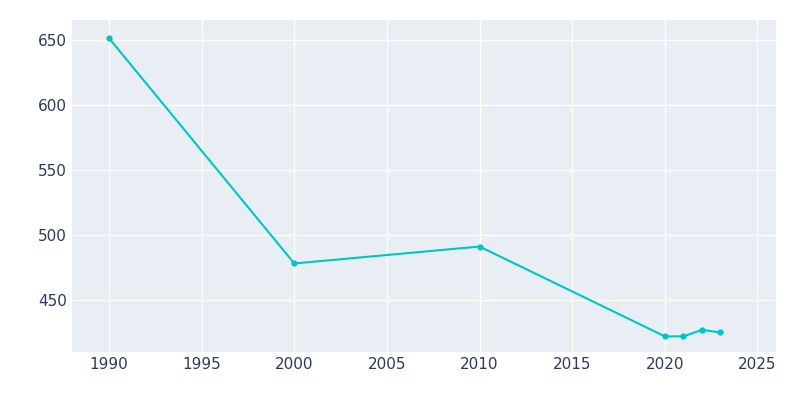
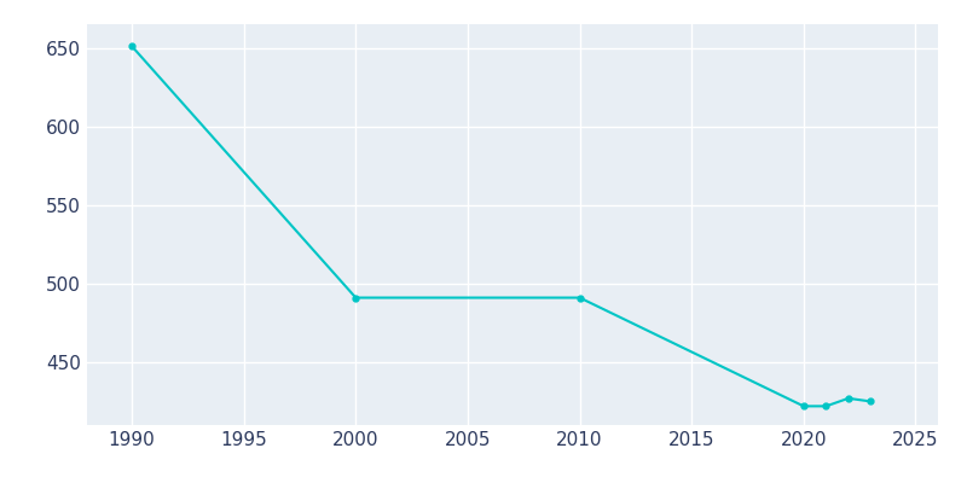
2000: 478 -> 491
